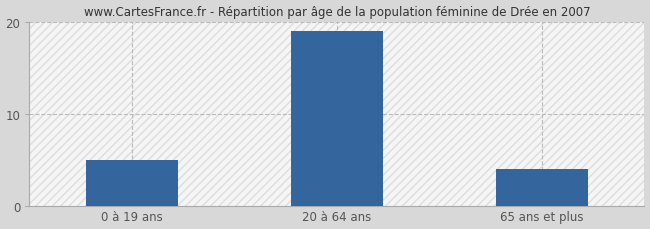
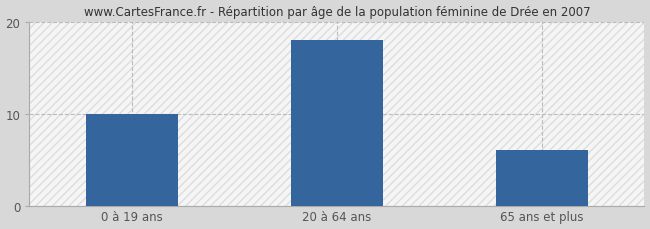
0 à 19 ans: 5 -> 10
20 à 64 ans: 19 -> 18
65 ans et plus: 4 -> 6
